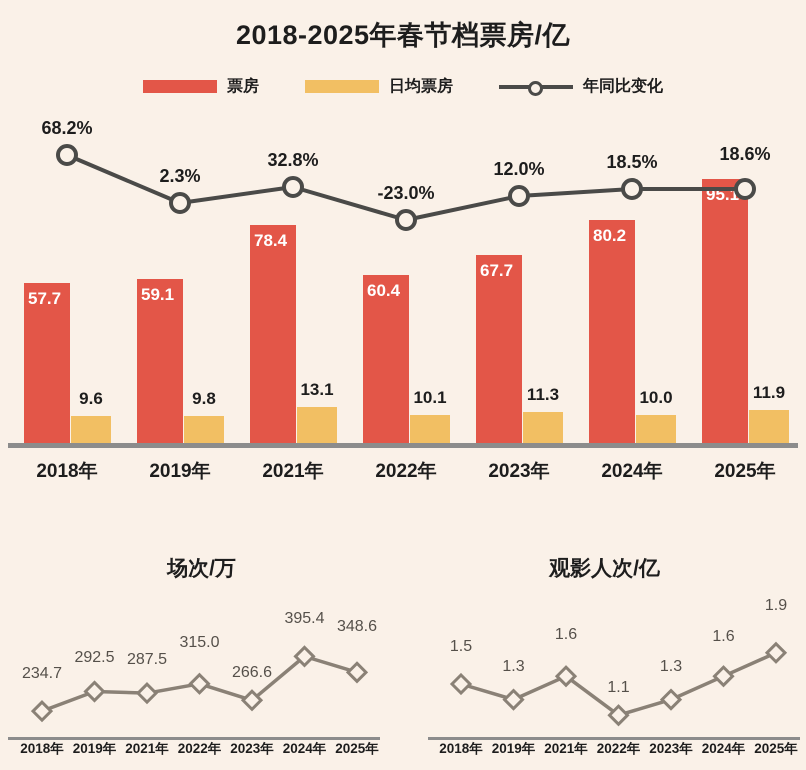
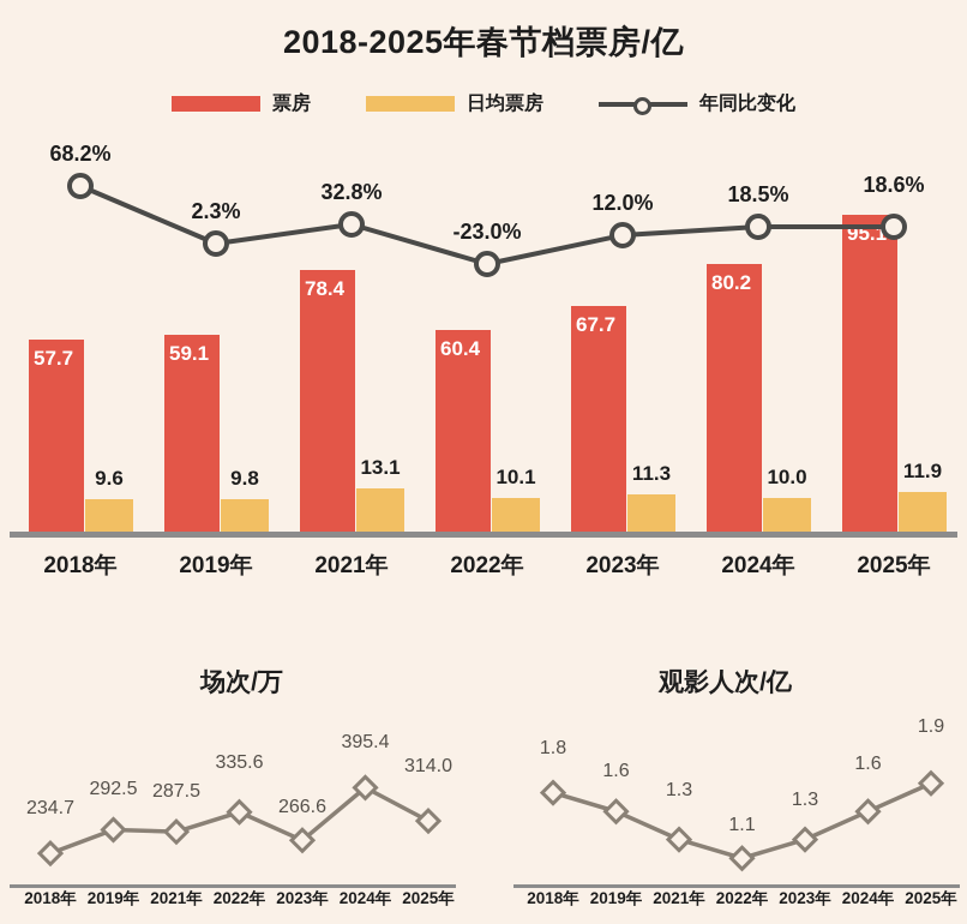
场次/万/2022年: 315.0 -> 335.6
场次/万/2025年: 348.6 -> 314.0
观影人次/亿/2018年: 1.5 -> 1.8
观影人次/亿/2019年: 1.3 -> 1.6
观影人次/亿/2021年: 1.6 -> 1.3
